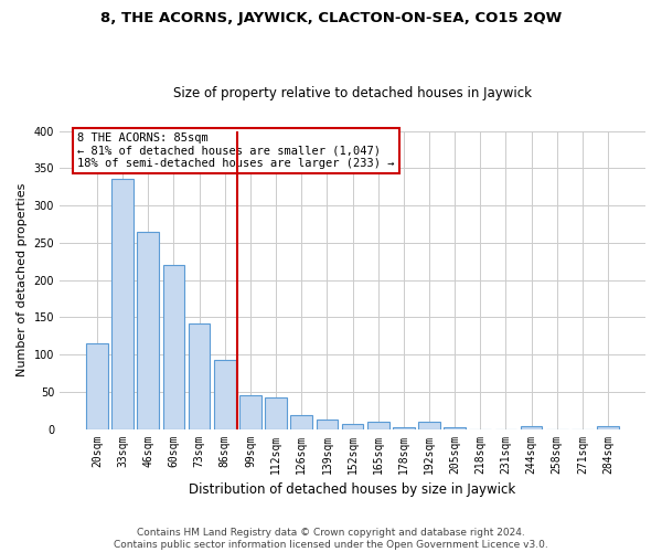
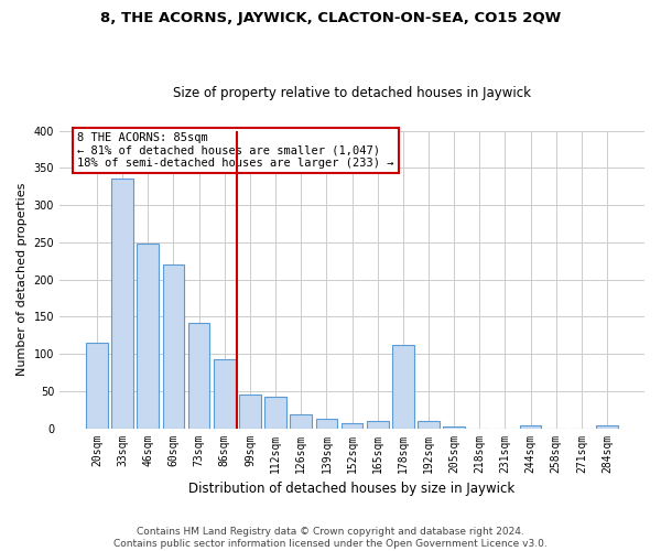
46sqm: 265 -> 248
178sqm: 2 -> 112
